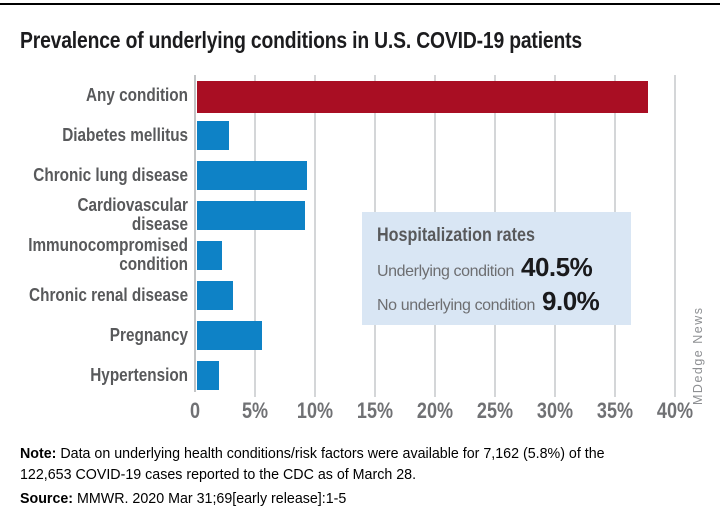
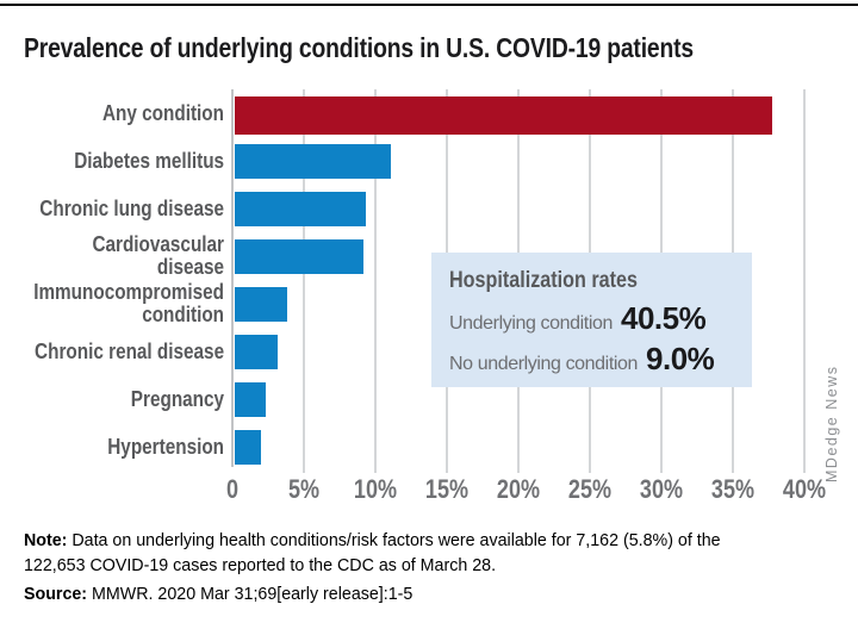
Diabetes mellitus: 2.7% -> 10.9%
Immunocompromised condition: 2.1% -> 3.7%
Pregnancy: 5.4% -> 2.2%
